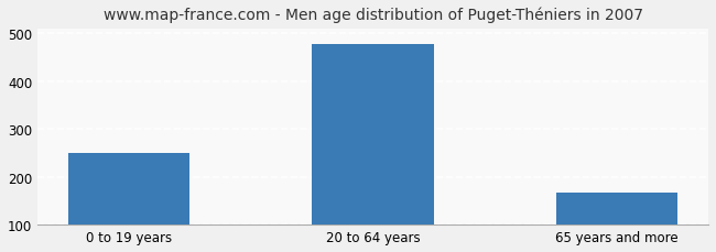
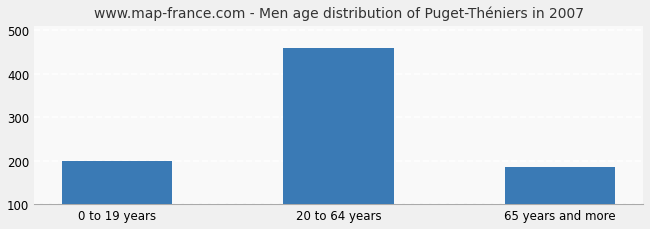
0 to 19 years: 250 -> 200
20 to 64 years: 478 -> 460
65 years and more: 168 -> 185
